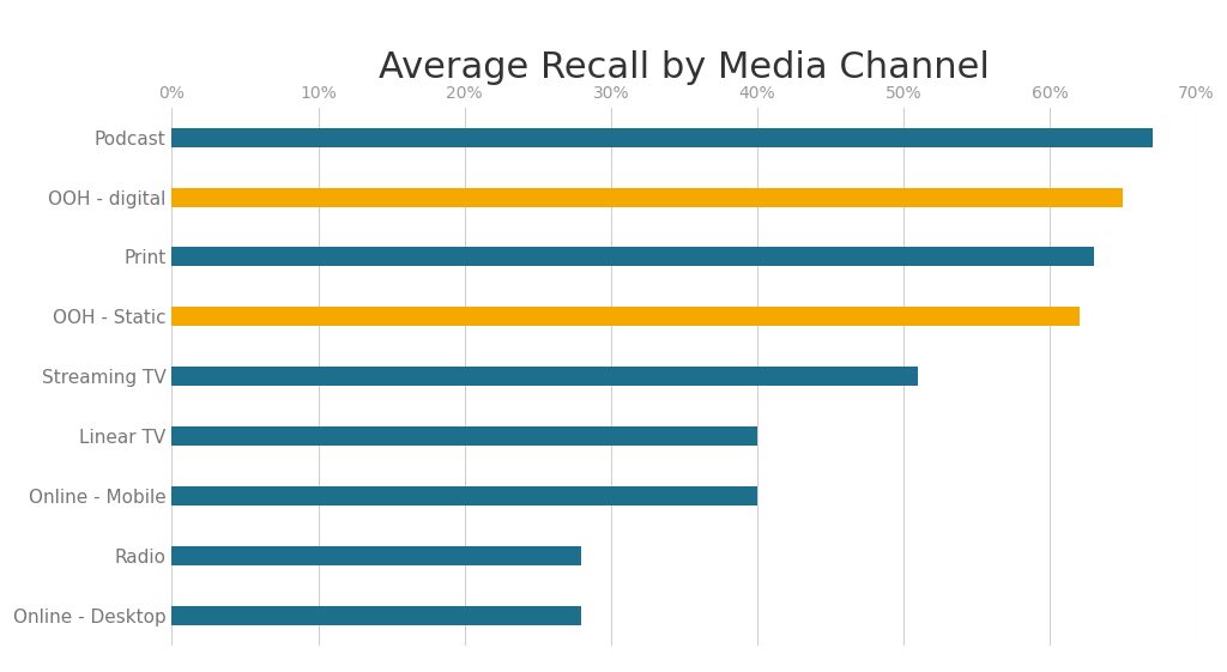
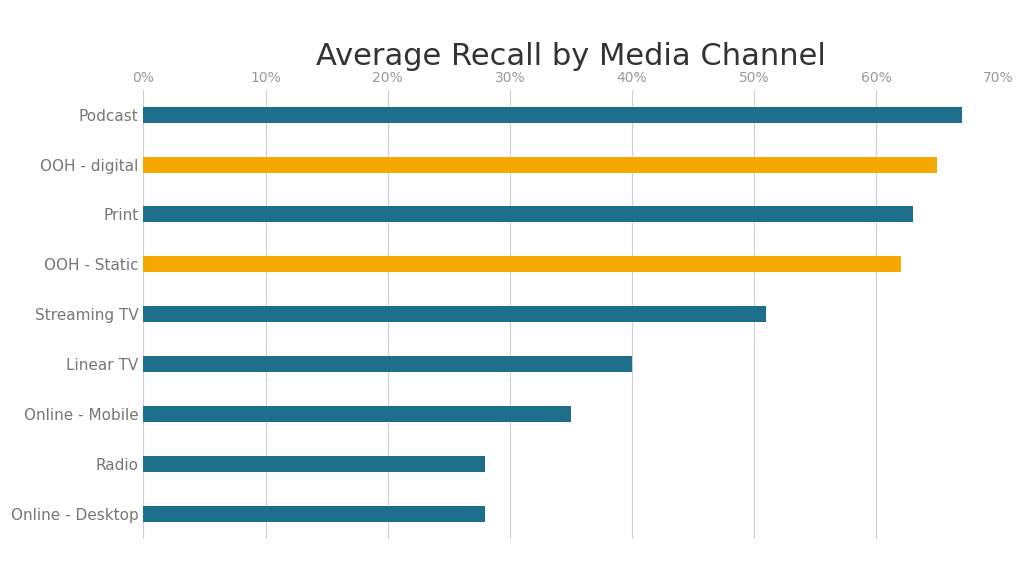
Online - Mobile: 40% -> 35%
